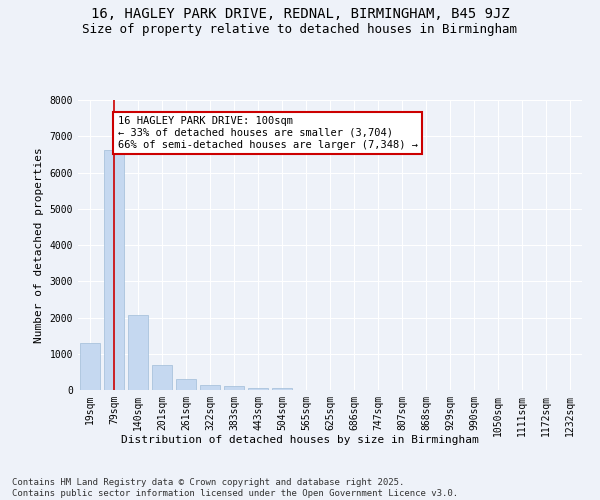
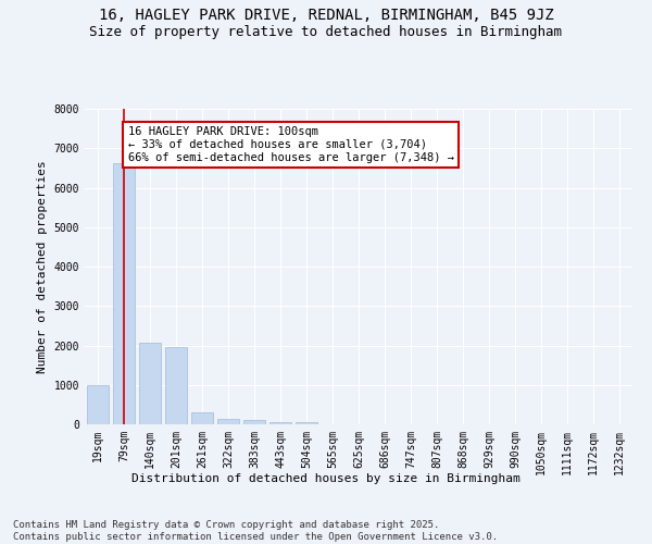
19sqm: 1300 -> 1000
201sqm: 680 -> 1950
